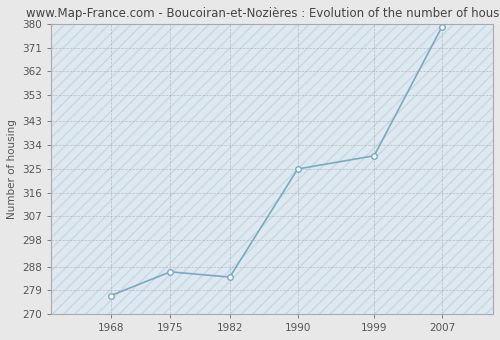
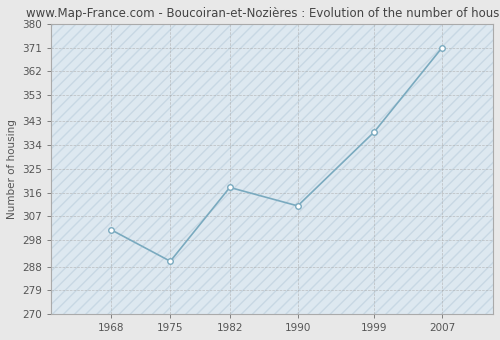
1968: 277 -> 302
1975: 286 -> 290
1982: 284 -> 318
1990: 325 -> 311
1999: 330 -> 339
2007: 379 -> 371
